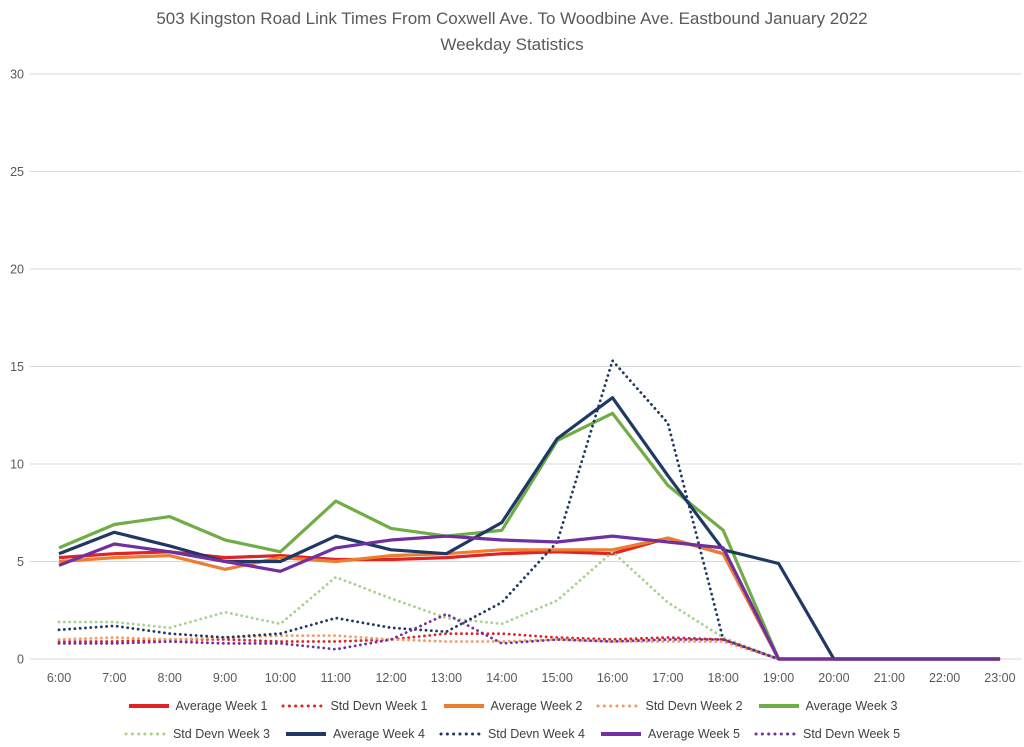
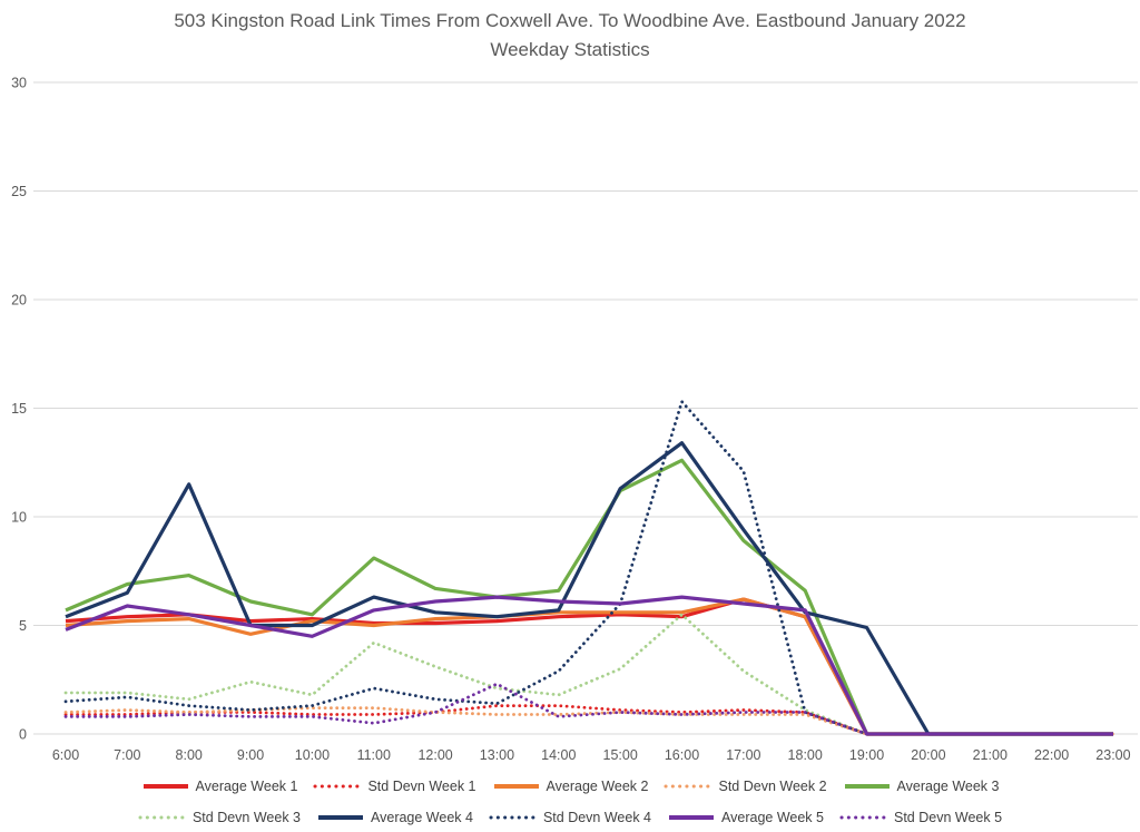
Average Week 4/8:00: 5.8 -> 11.5
Average Week 4/14:00: 7.0 -> 5.7
